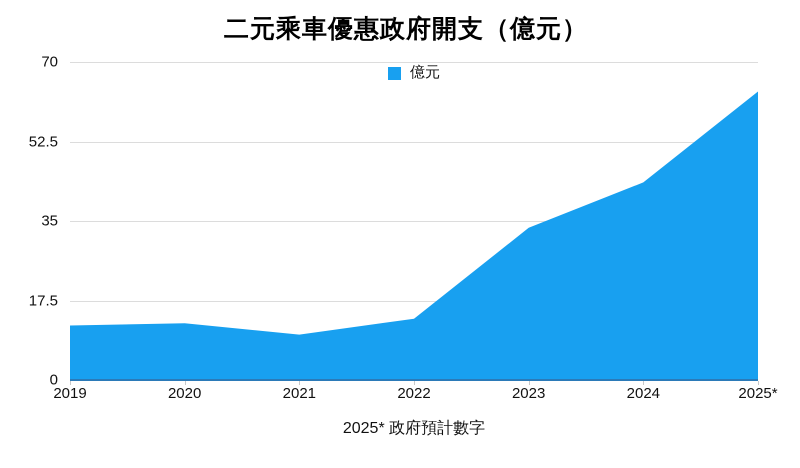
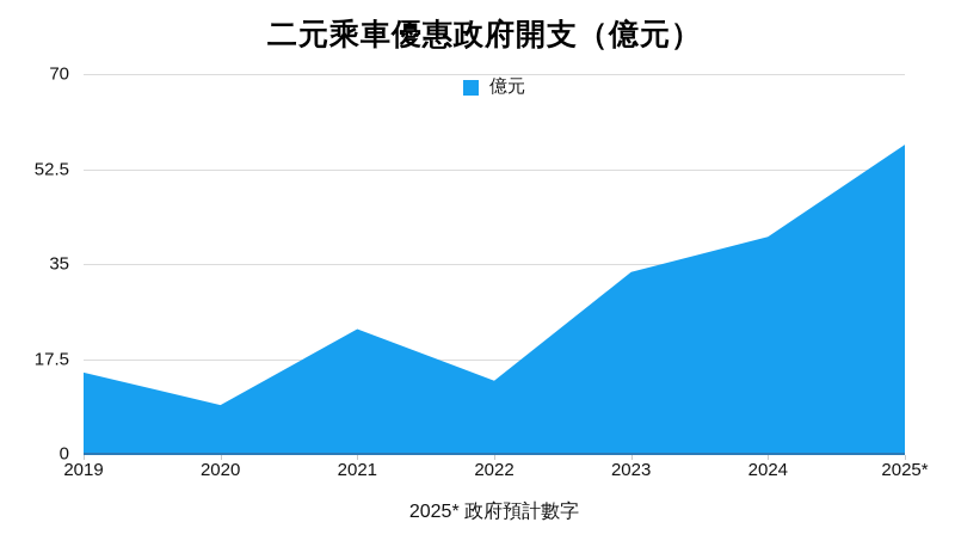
2019: 12 -> 15
2020: 12 -> 9
2021: 10 -> 23
2024: 44 -> 40
2025*: 64 -> 57
